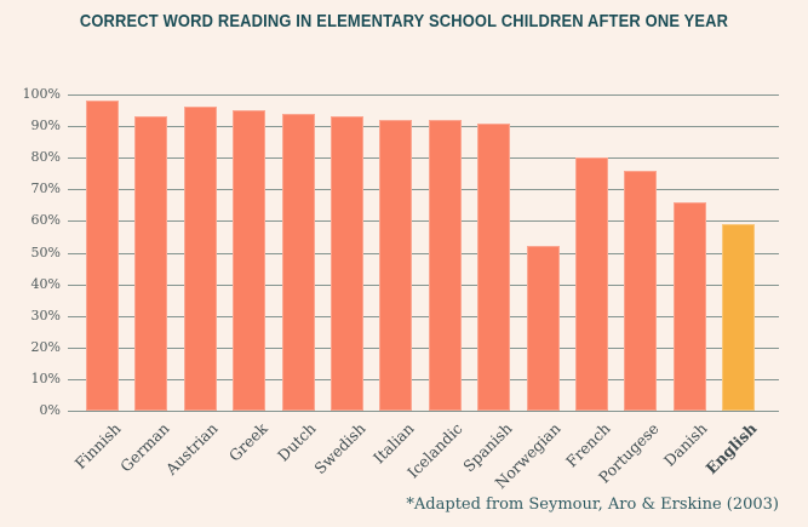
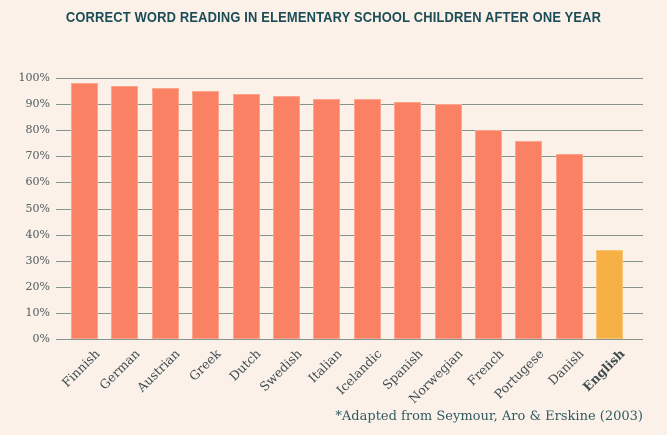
German: 93% -> 97%
Norwegian: 52% -> 90%
Danish: 66% -> 71%
English: 59% -> 34%
